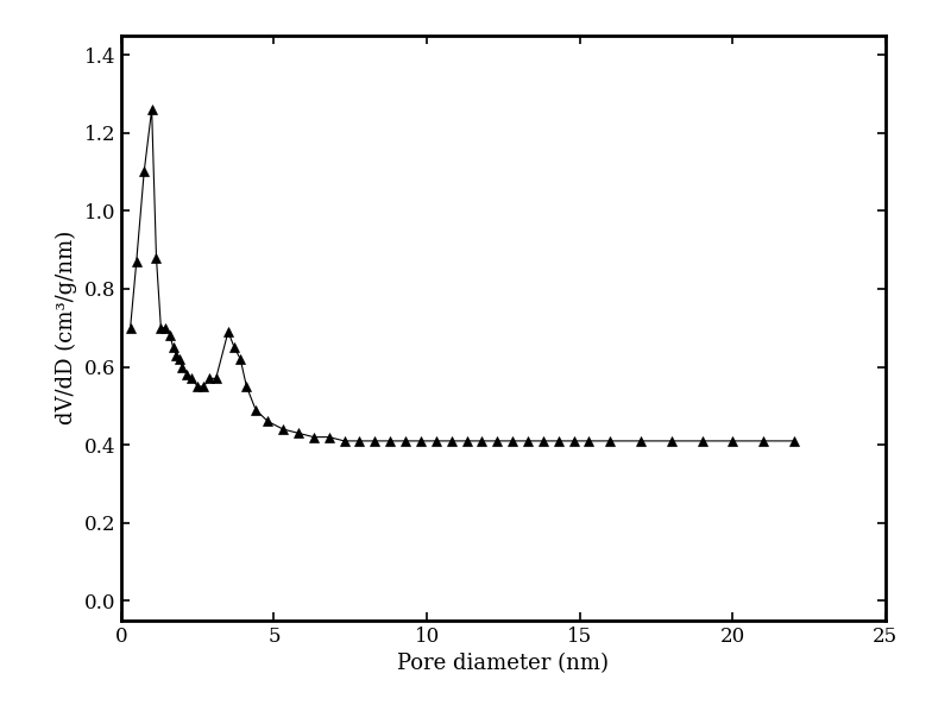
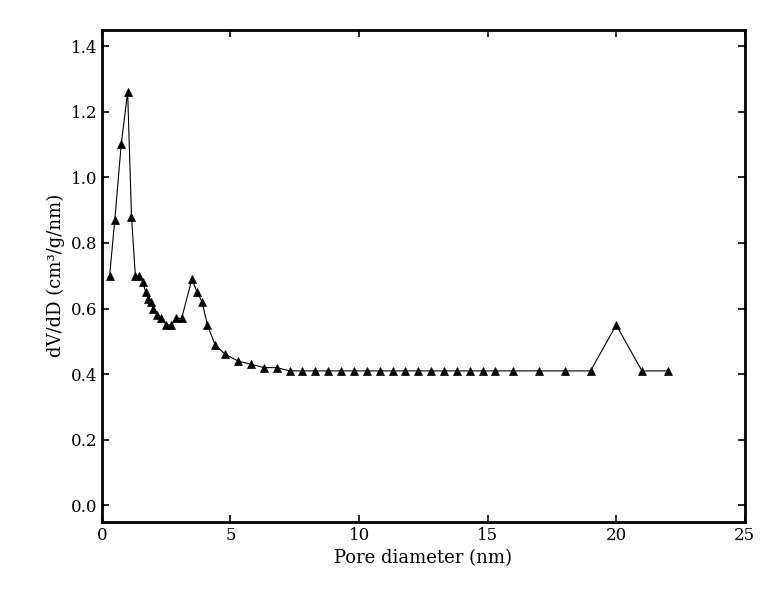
20: 0.41 -> 0.55
